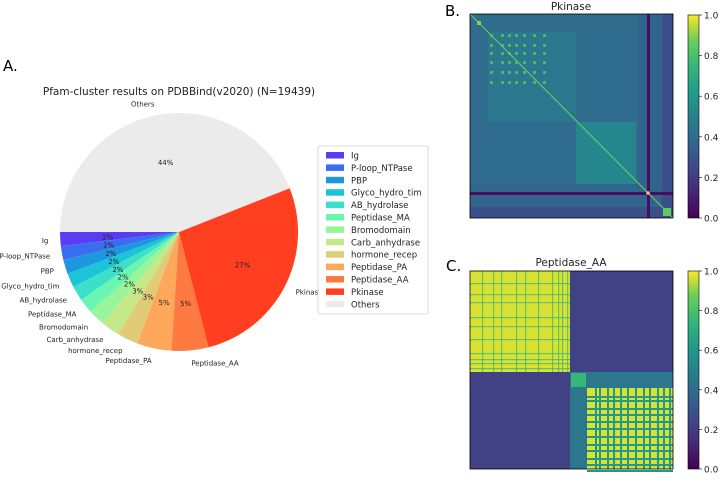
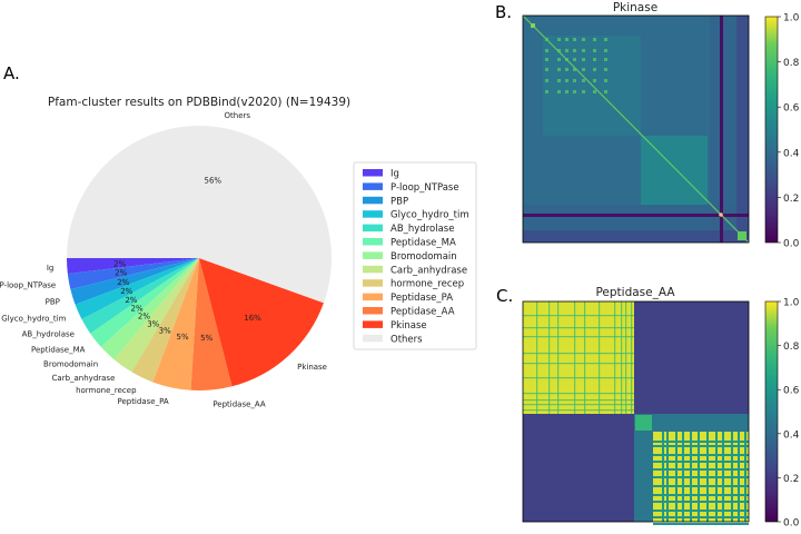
Pfam-cluster results on PDBBind(v2020) (N=19439)/Pkinase: 27% -> 16%
Pfam-cluster results on PDBBind(v2020) (N=19439)/Others: 44% -> 56%
